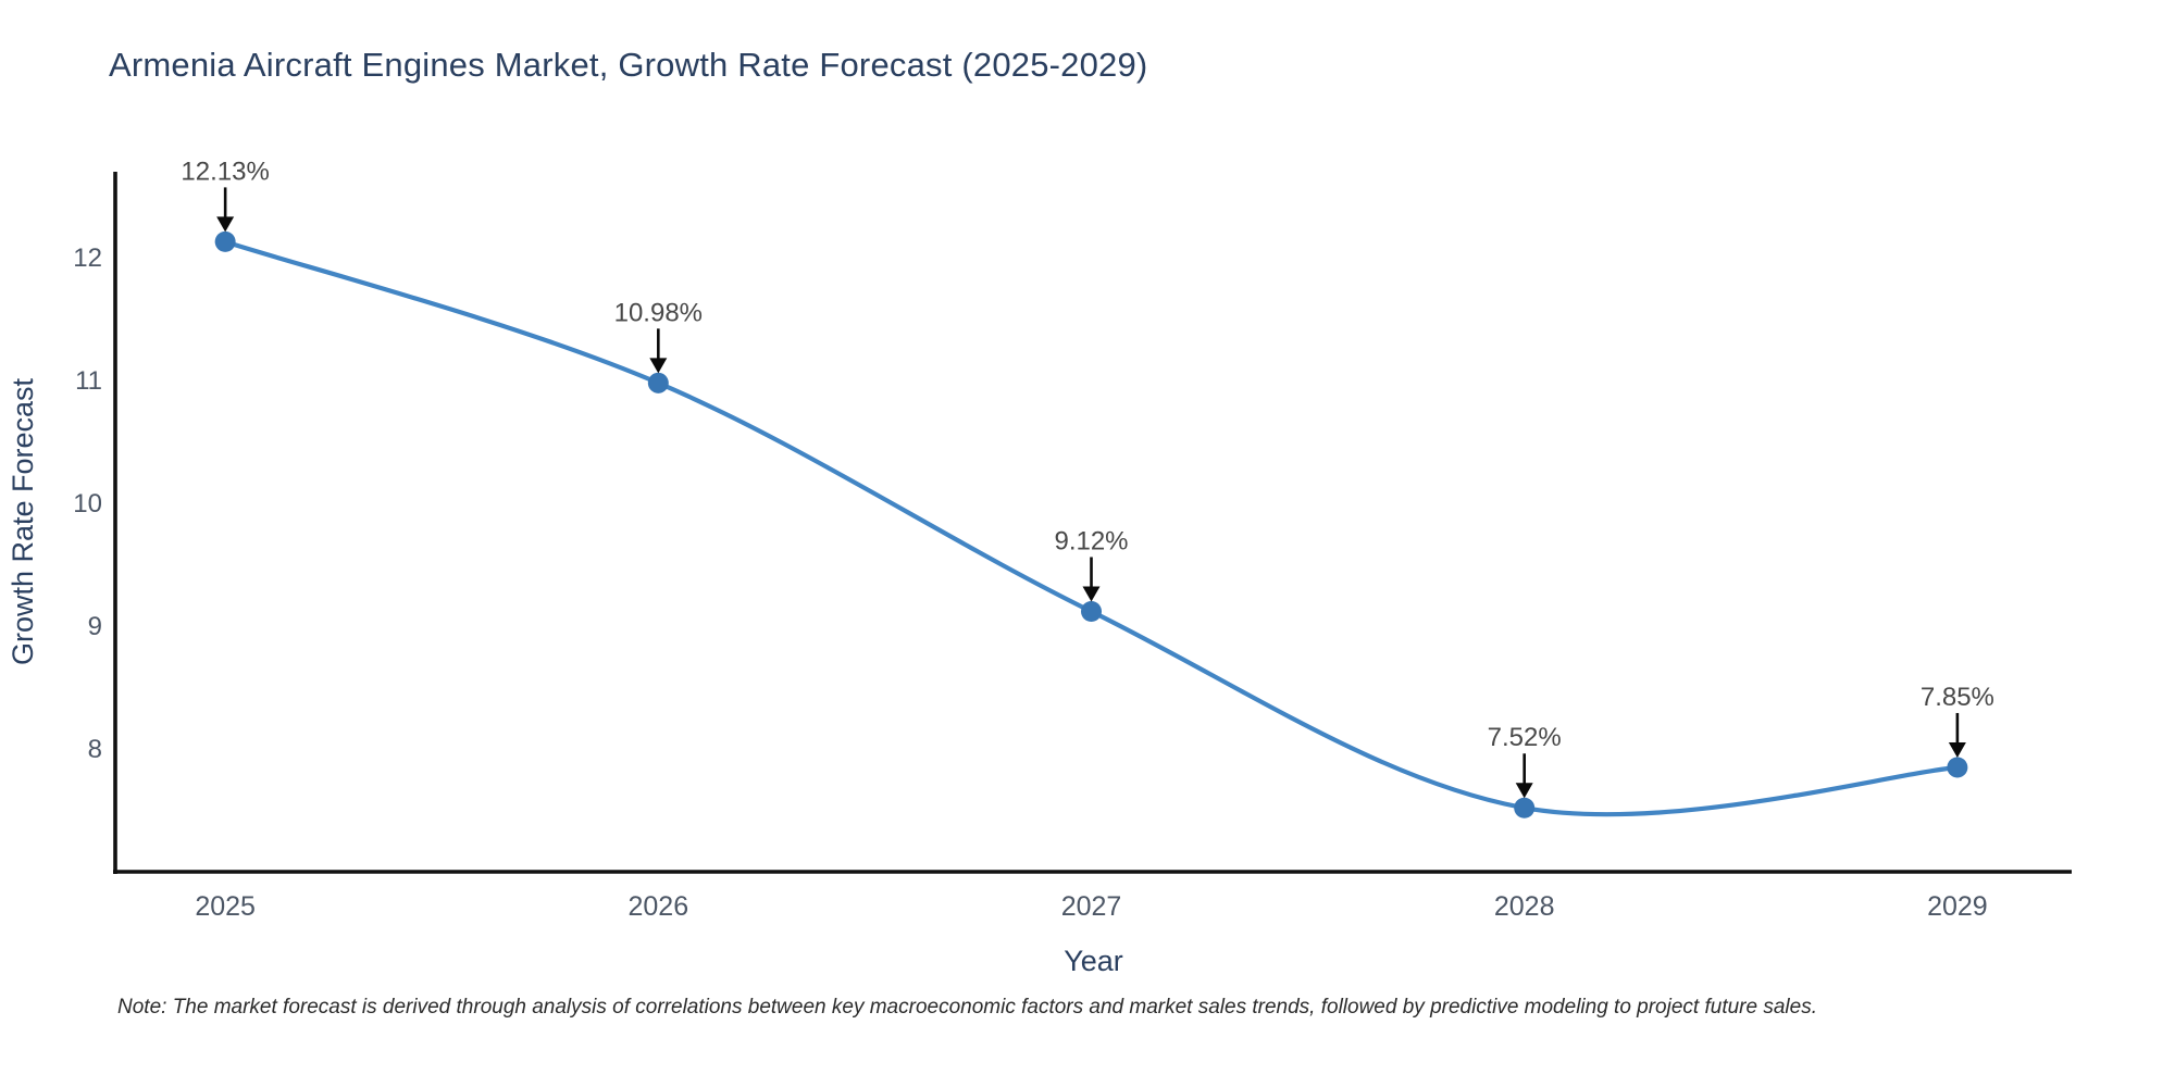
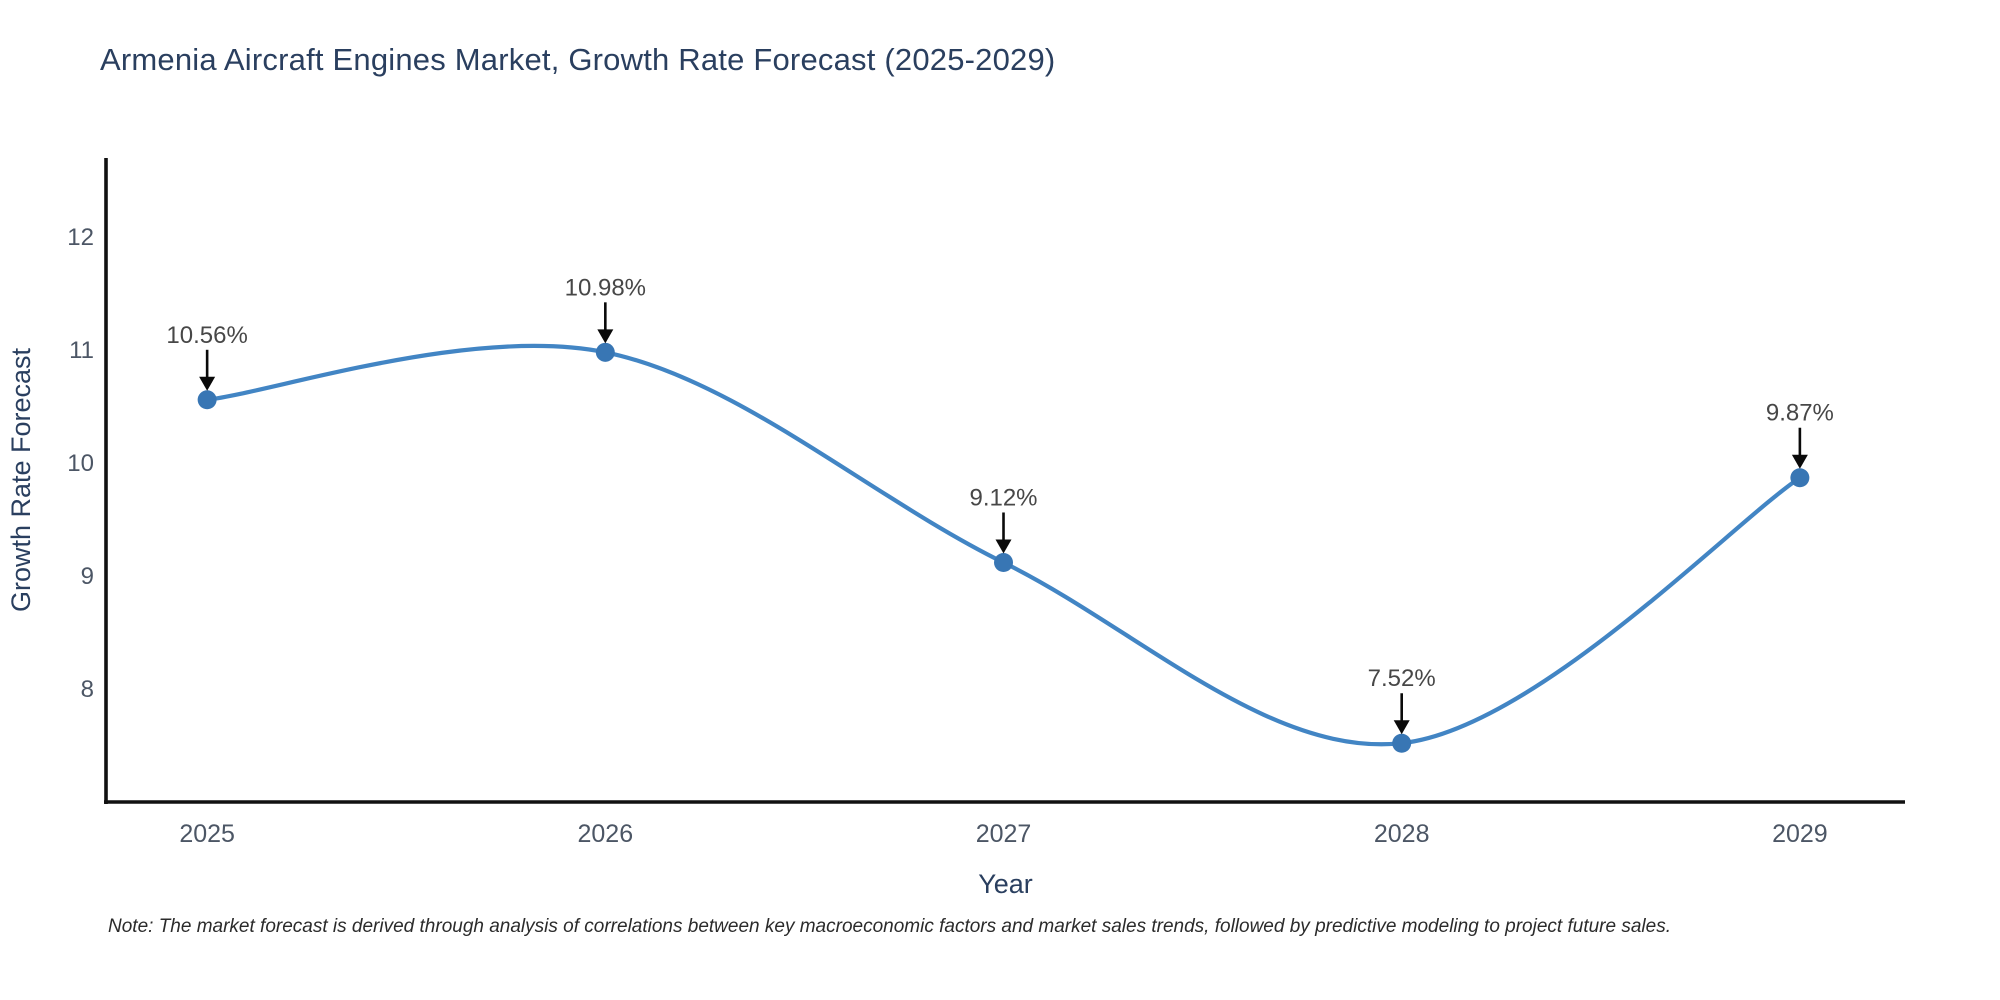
2025: 12.13% -> 10.56%
2029: 7.85% -> 9.87%
